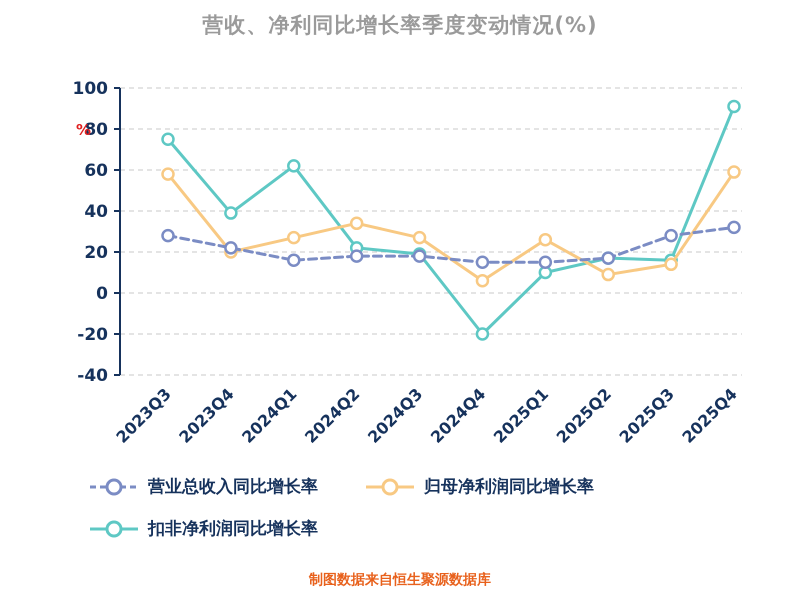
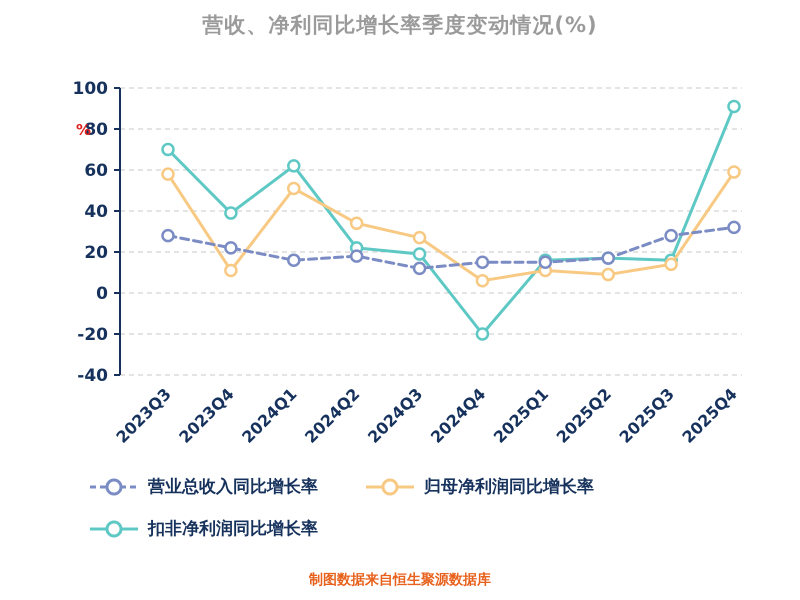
扣非净利润同比增长率/2023Q3: 75 -> 70
归母净利润同比增长率/2023Q4: 20 -> 11
归母净利润同比增长率/2024Q1: 27 -> 51
营业总收入同比增长率/2024Q3: 18 -> 12
归母净利润同比增长率/2025Q1: 26 -> 11
扣非净利润同比增长率/2025Q1: 10 -> 16
